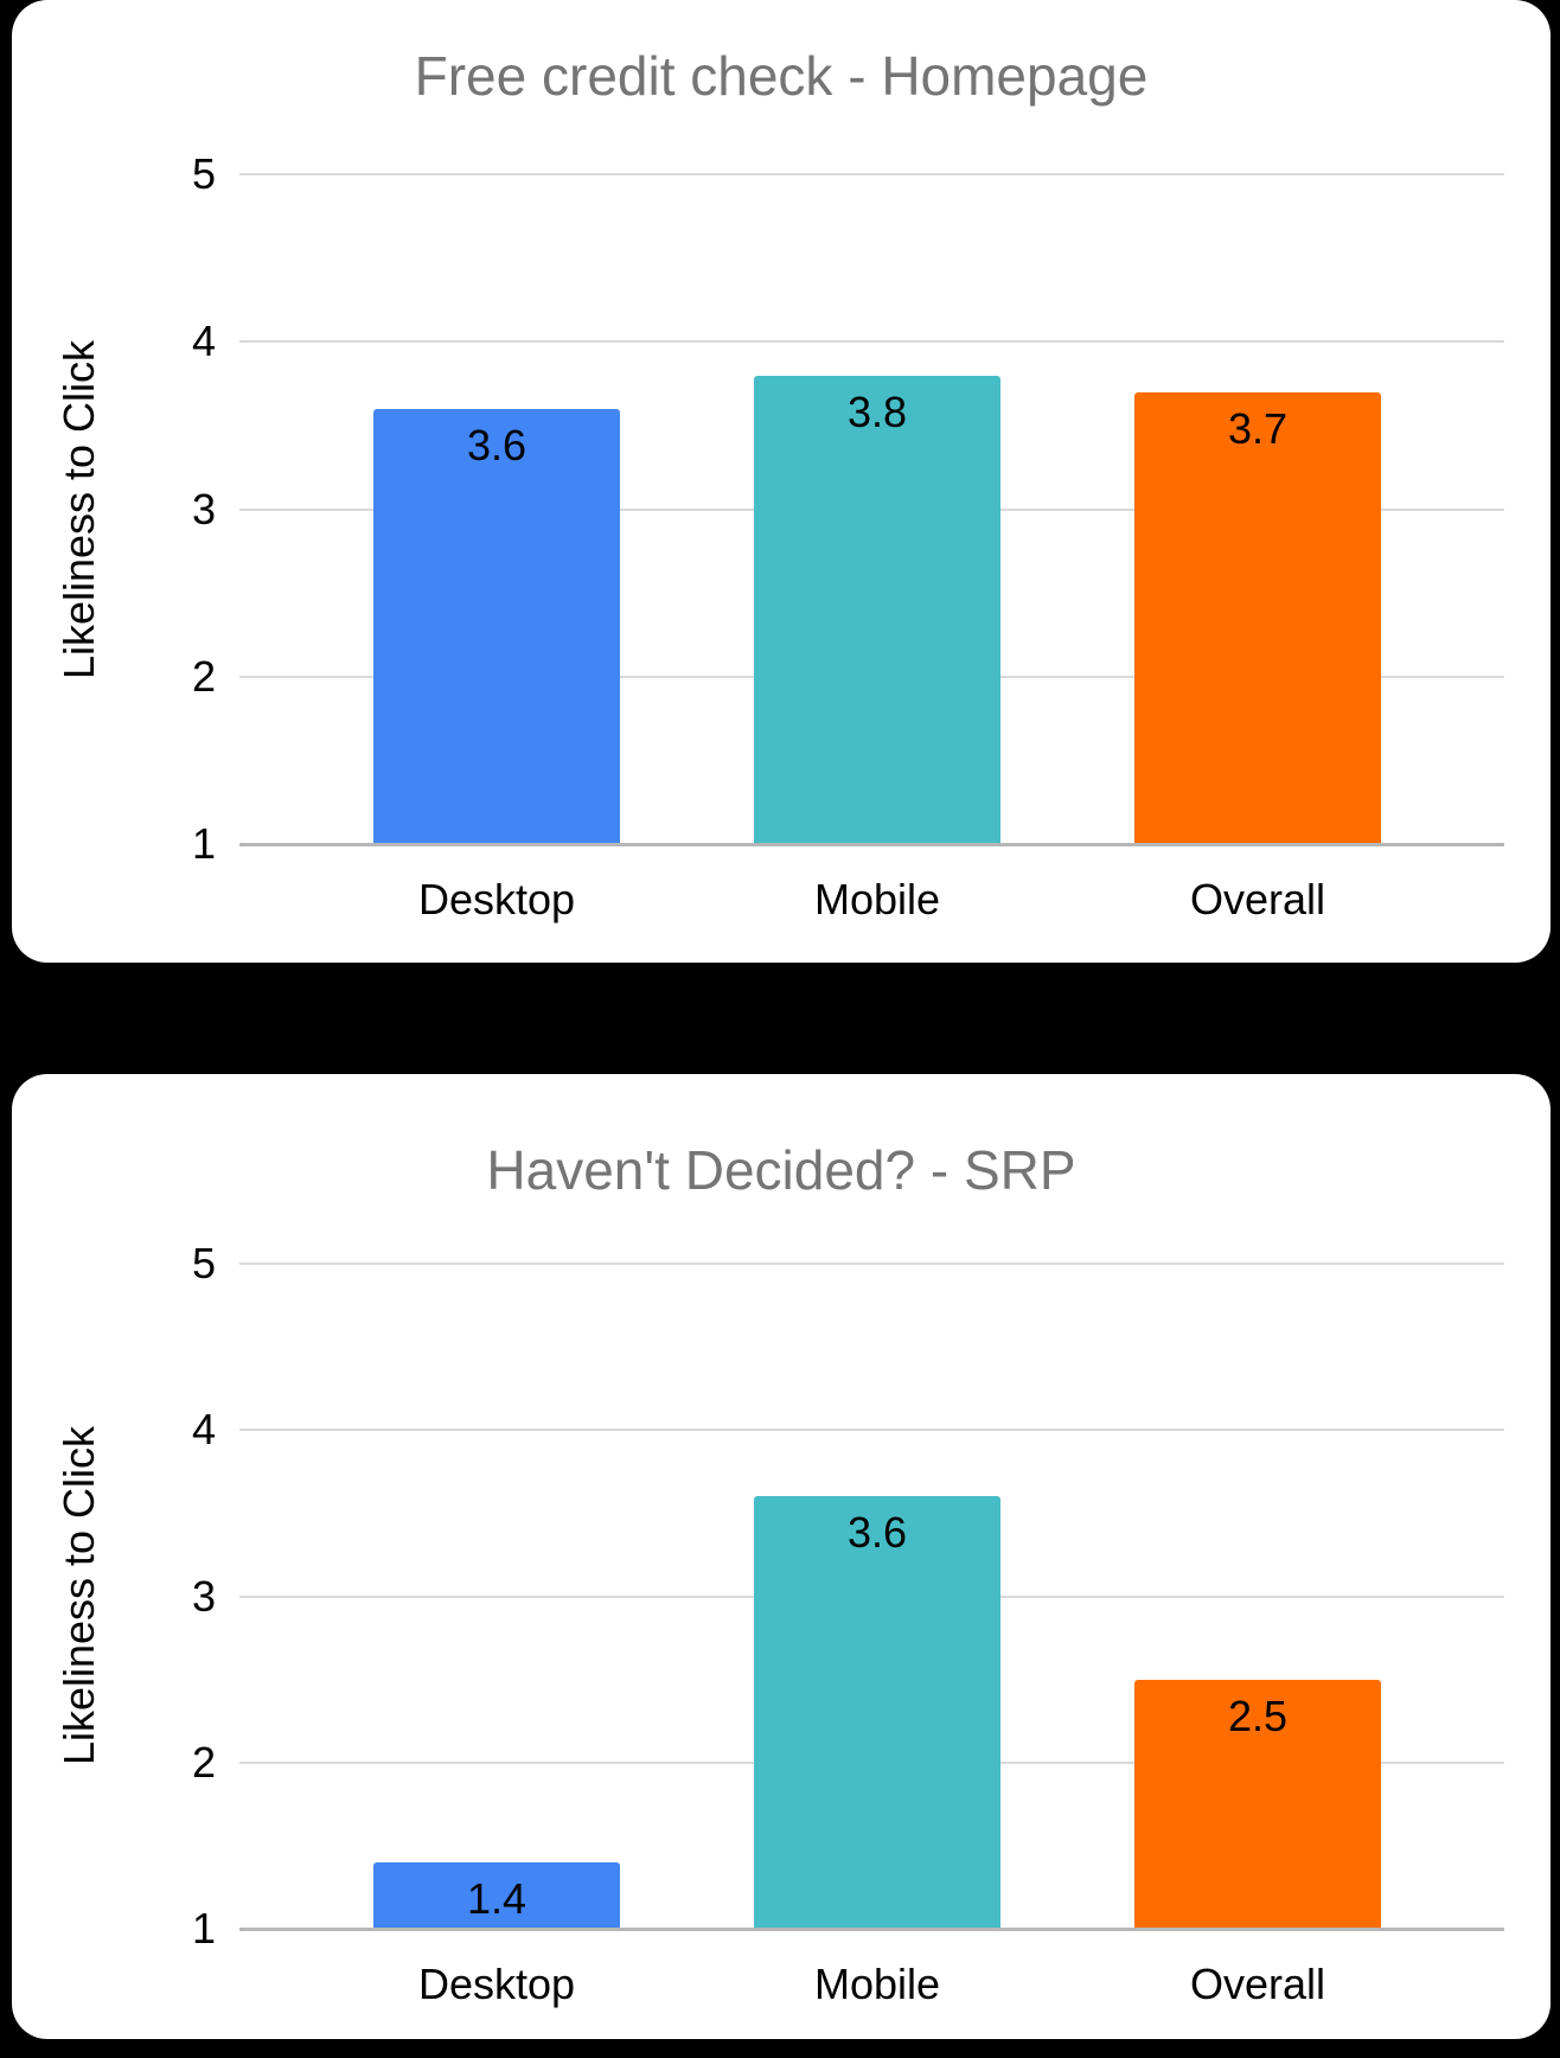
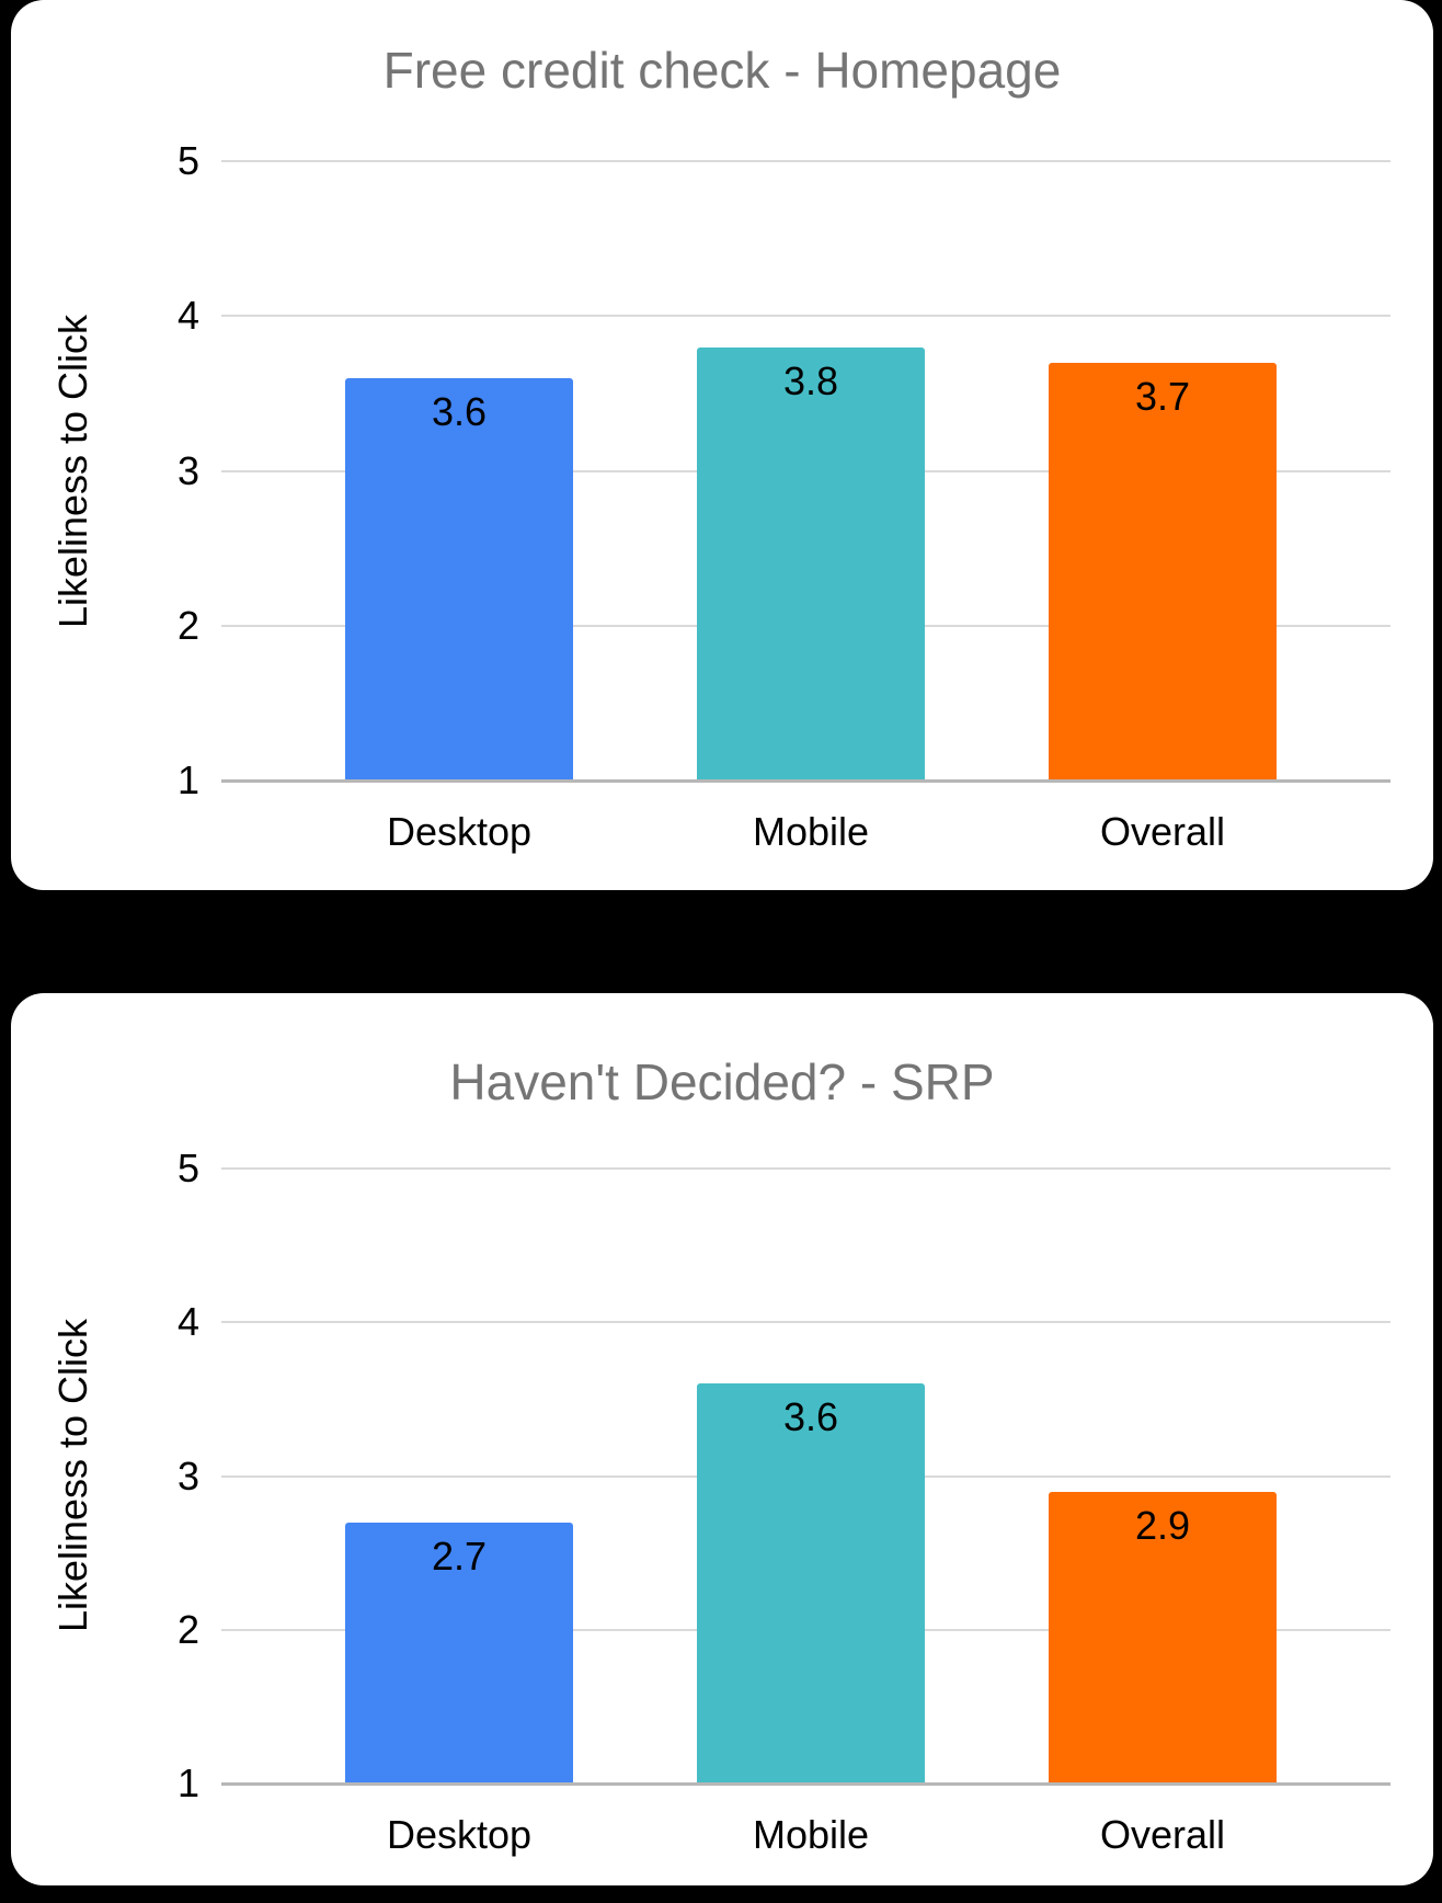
Haven't Decided? - SRP/Desktop: 1.4 -> 2.7
Haven't Decided? - SRP/Overall: 2.5 -> 2.9
